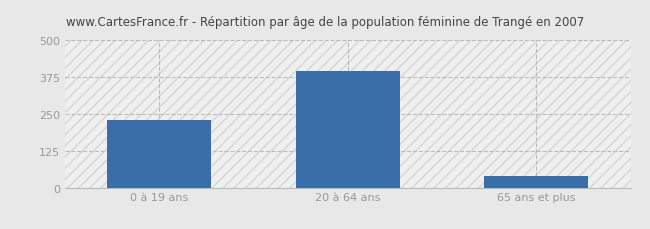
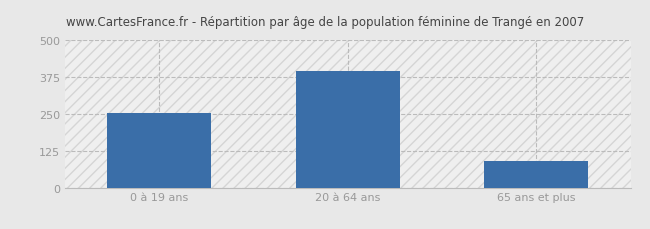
0 à 19 ans: 230 -> 255
65 ans et plus: 40 -> 90
